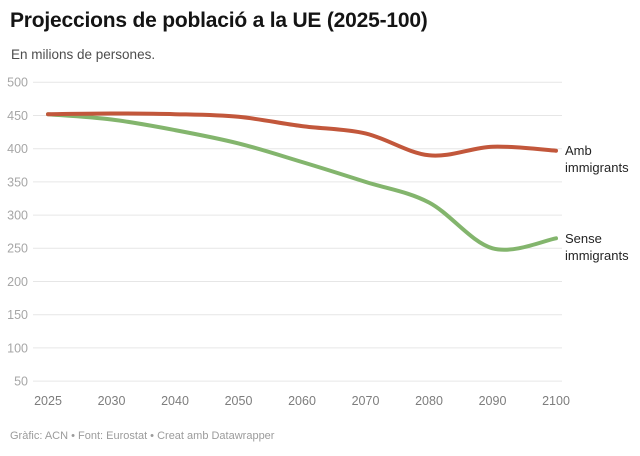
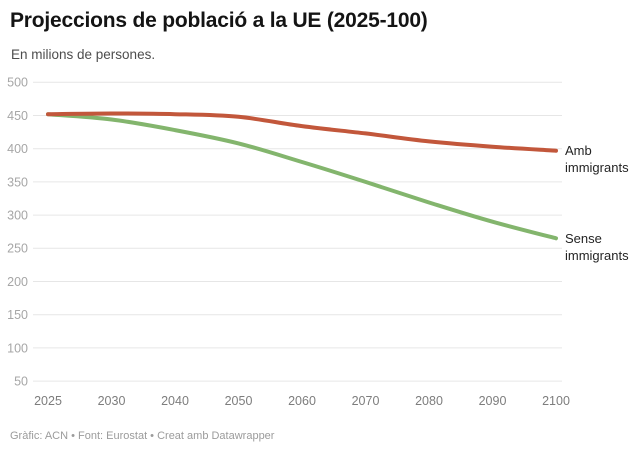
Amb immigrants/2080: 390 -> 410
Sense immigrants/2090: 250 -> 290
